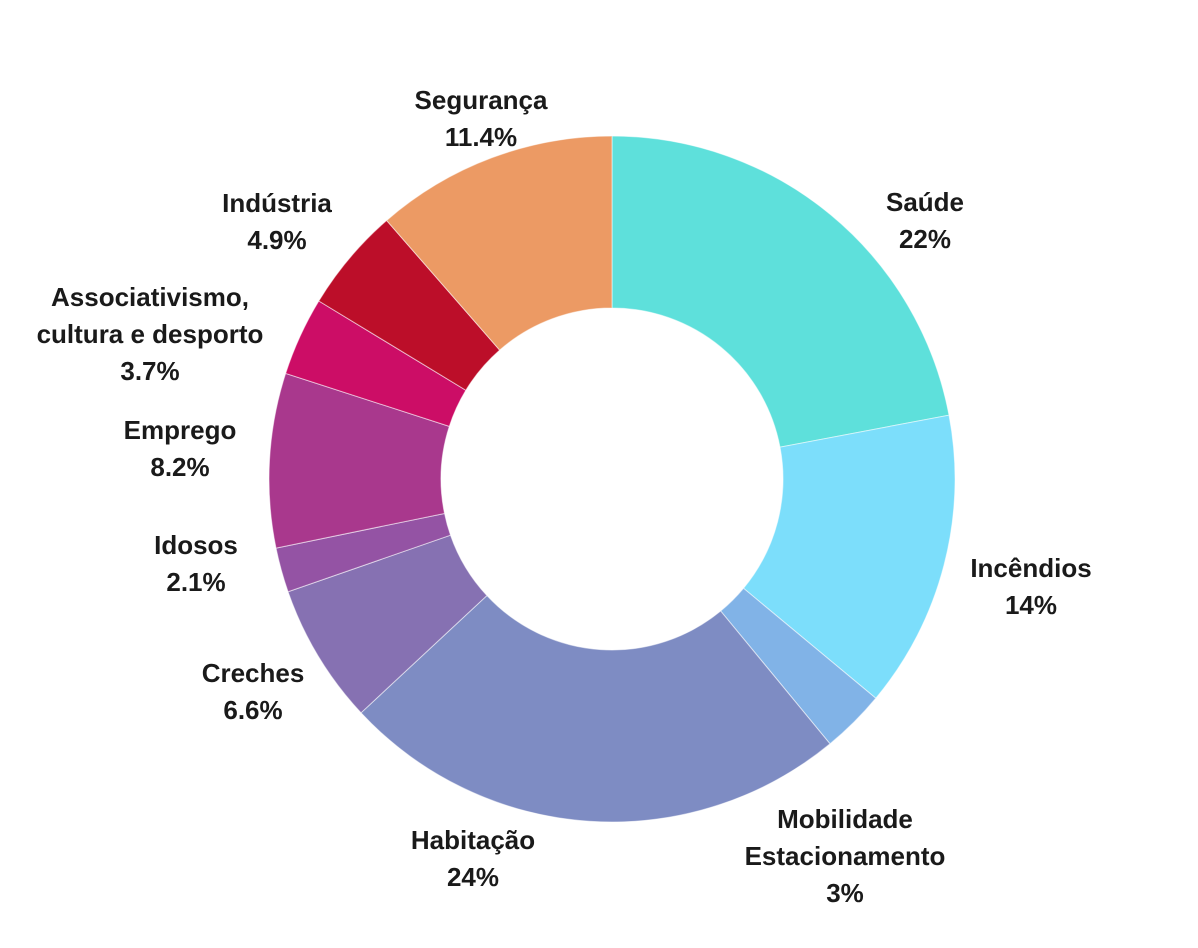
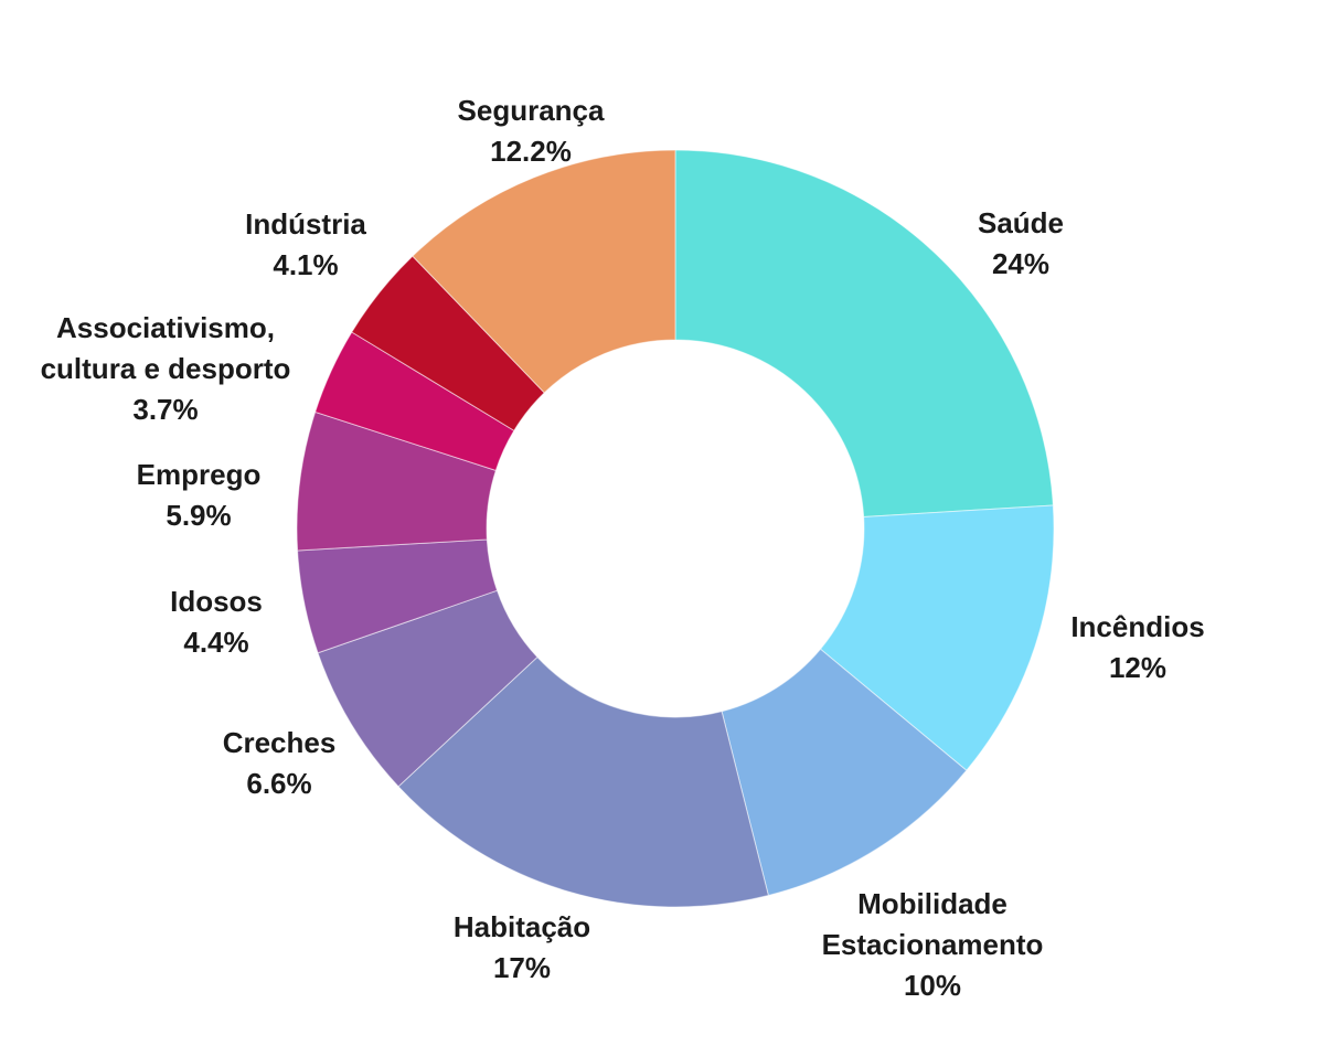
Saúde: 22% -> 24%
Incêndios: 14% -> 12%
Mobilidade Estacionamento: 3% -> 10%
Habitação: 24% -> 17%
Idosos: 2.1% -> 4.4%
Emprego: 8.2% -> 5.9%
Indústria: 4.9% -> 4.1%
Segurança: 11.4% -> 12.2%
